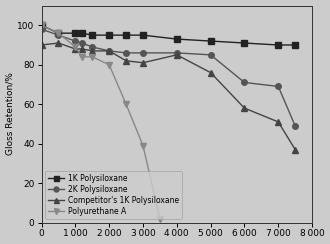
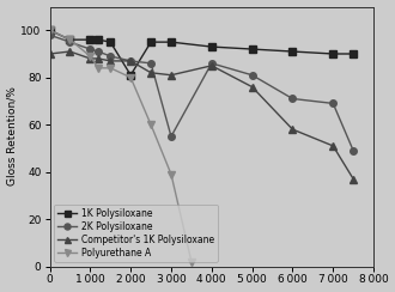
1K Polysiloxane/2 000: 95 -> 81
2K Polysiloxane/3 000: 86 -> 55
2K Polysiloxane/5 000: 85 -> 81
